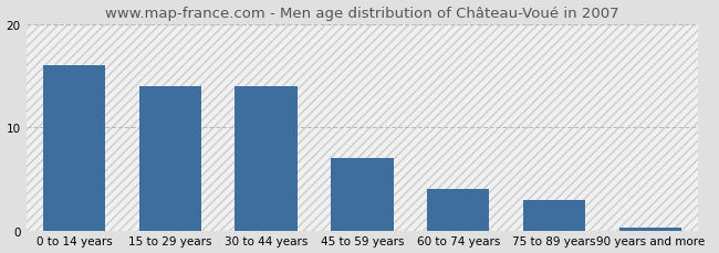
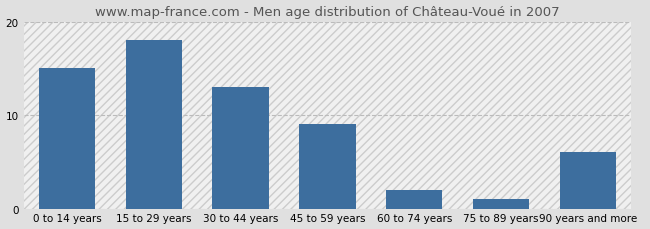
0 to 14 years: 16.0 -> 15.0
15 to 29 years: 14.0 -> 18.0
30 to 44 years: 14.0 -> 13.0
45 to 59 years: 7.0 -> 9.0
60 to 74 years: 4.0 -> 2.0
75 to 89 years: 3.0 -> 1.0
90 years and more: 0.3 -> 6.0
